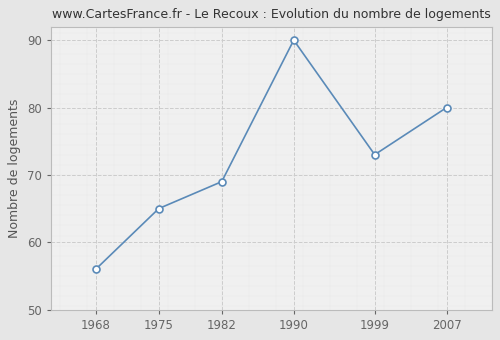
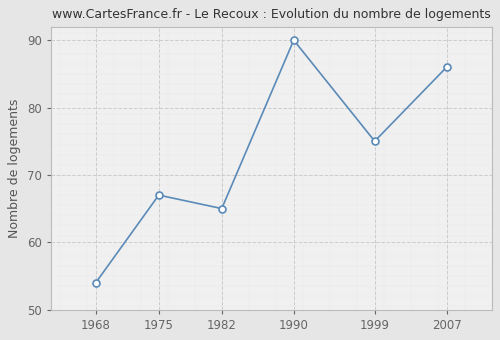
1968: 56 -> 54
1975: 65 -> 67
1982: 69 -> 65
1999: 73 -> 75
2007: 80 -> 86
